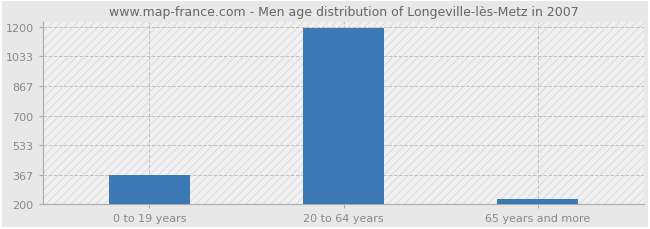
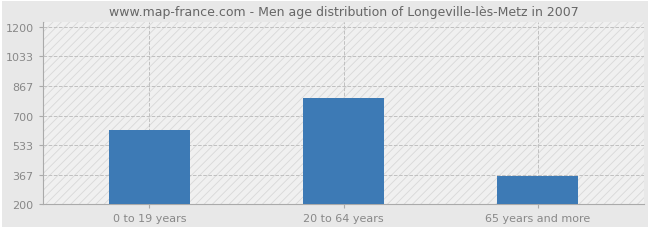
0 to 19 years: 370 -> 620
20 to 64 years: 1190 -> 800
65 years and more: 230 -> 360
